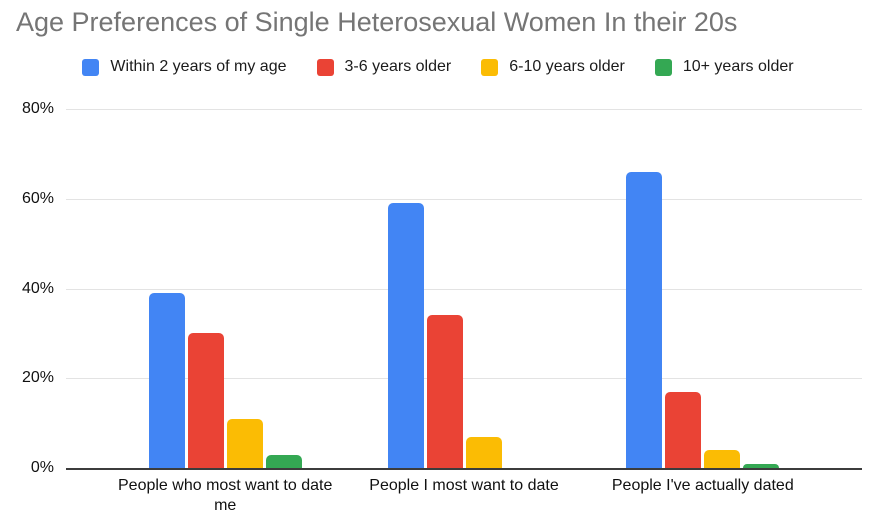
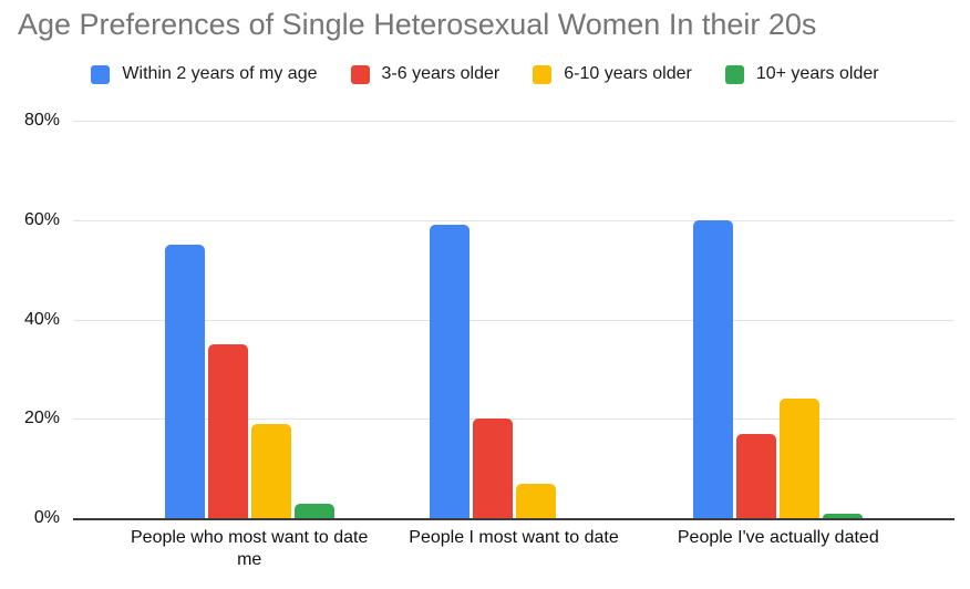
Within 2 years of my age/People who most want to date me: 39% -> 55%
3-6 years older/People who most want to date me: 30% -> 35%
6-10 years older/People who most want to date me: 11% -> 19%
3-6 years older/People I most want to date: 34% -> 20%
Within 2 years of my age/People I've actually dated: 66% -> 60%
6-10 years older/People I've actually dated: 4% -> 24%
